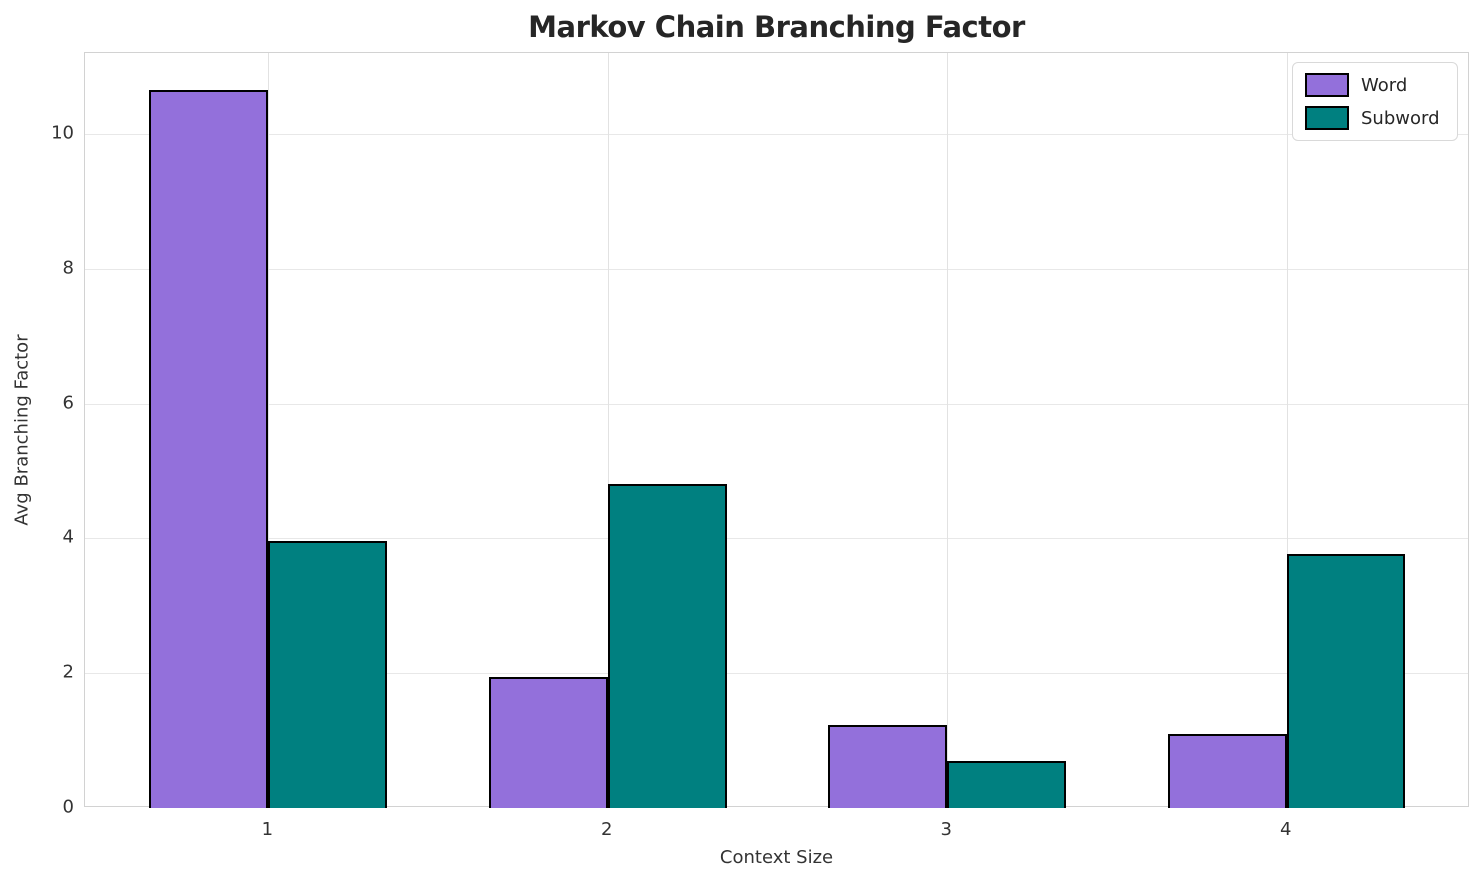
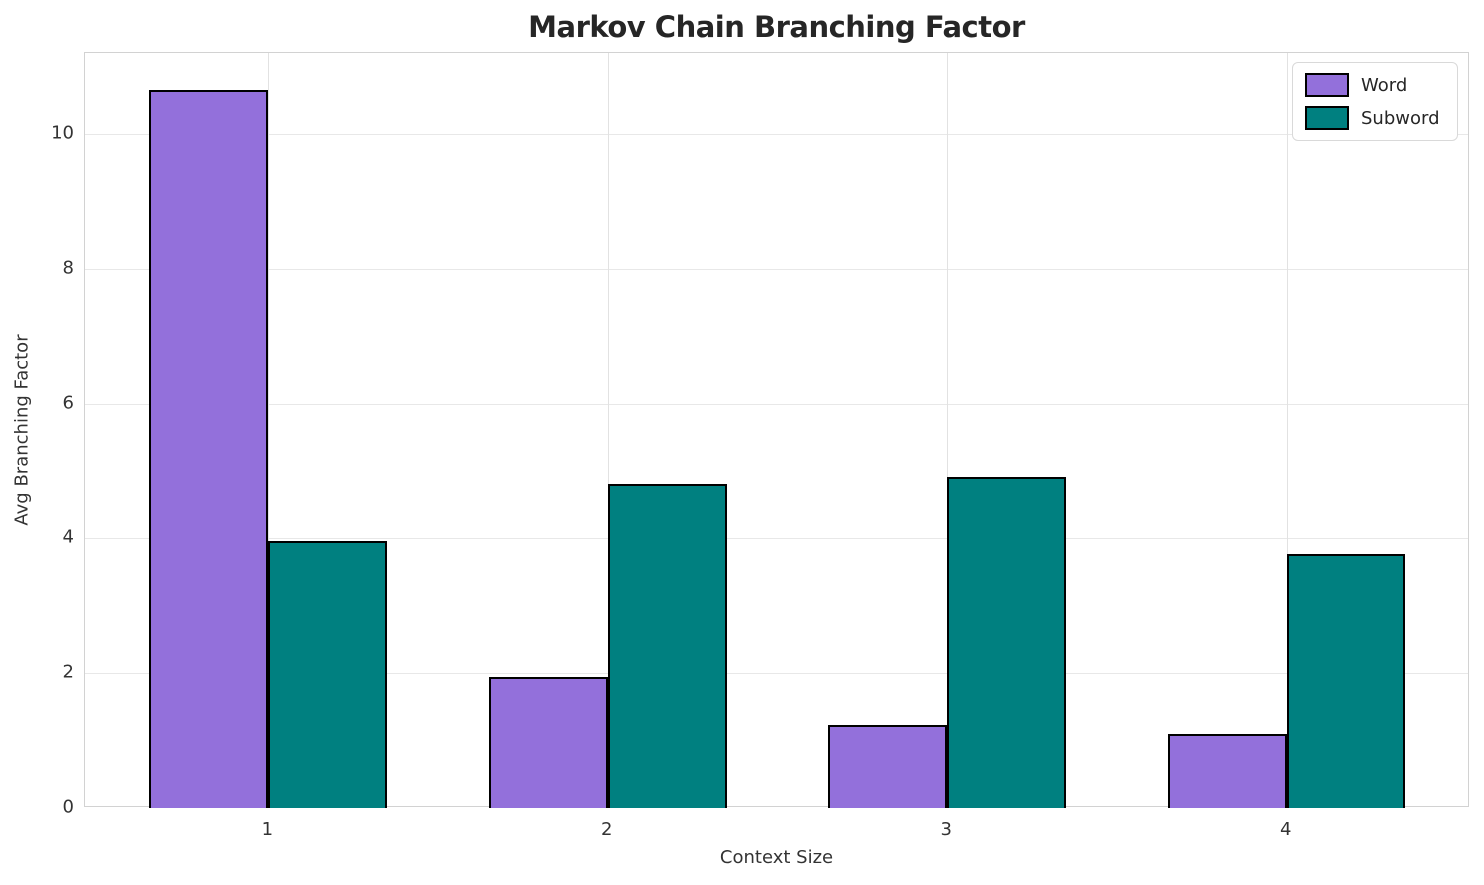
Subword/3: 0.7 -> 4.9
